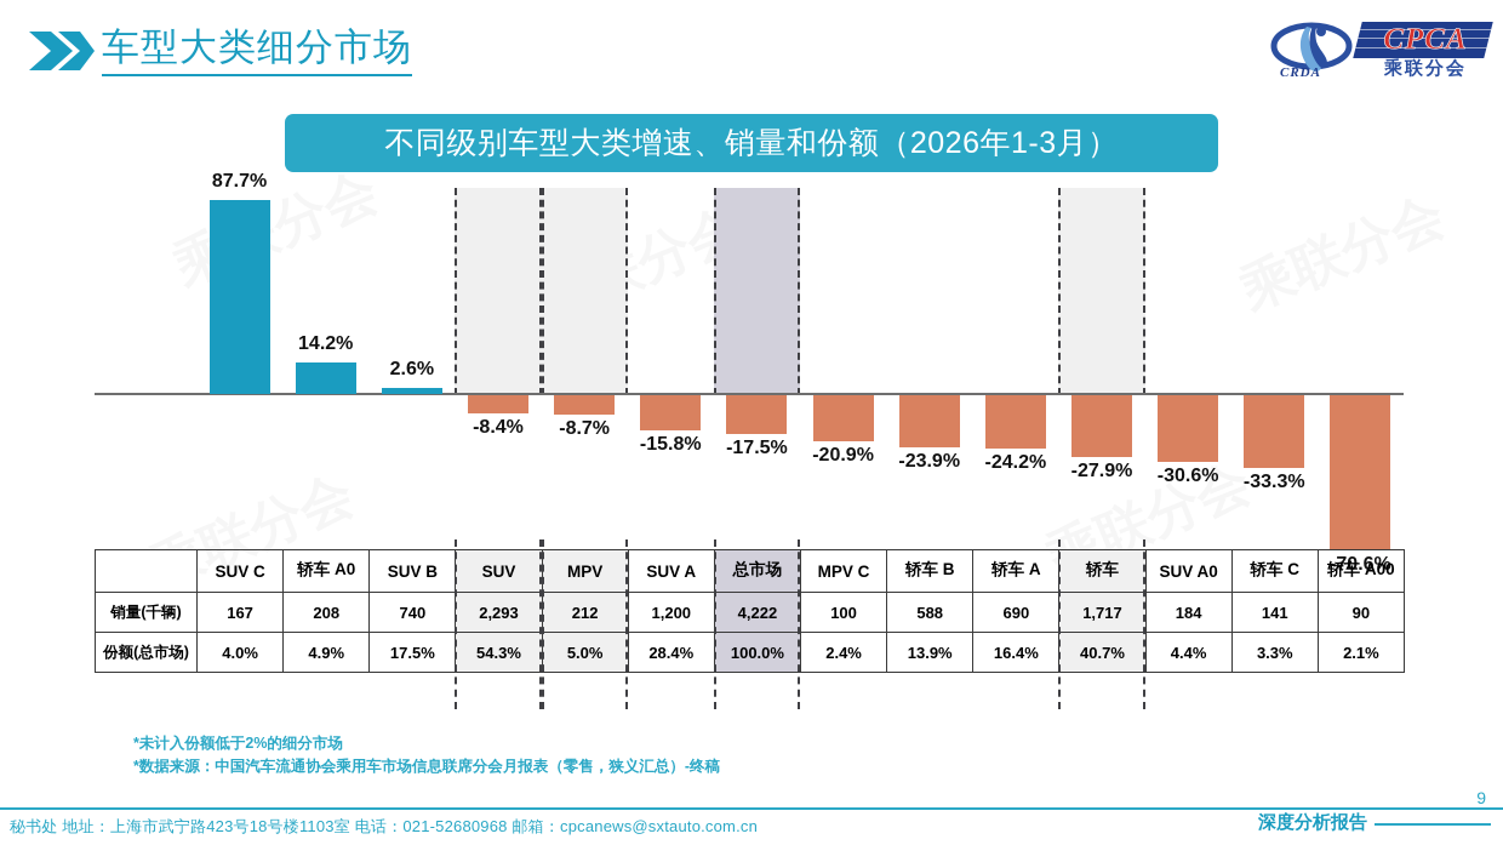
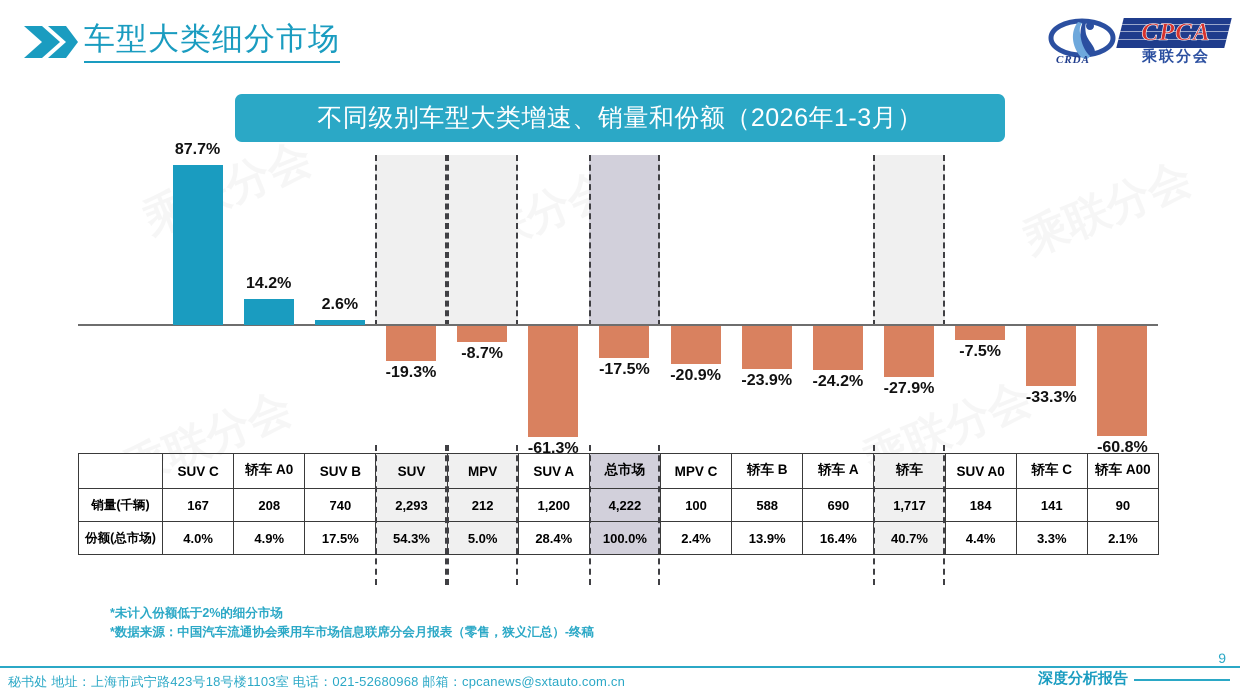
SUV: -8.4% -> -19.3%
SUV A: -15.8% -> -61.3%
SUV A0: -30.6% -> -7.5%
轿车 A00: -70.6% -> -60.8%
